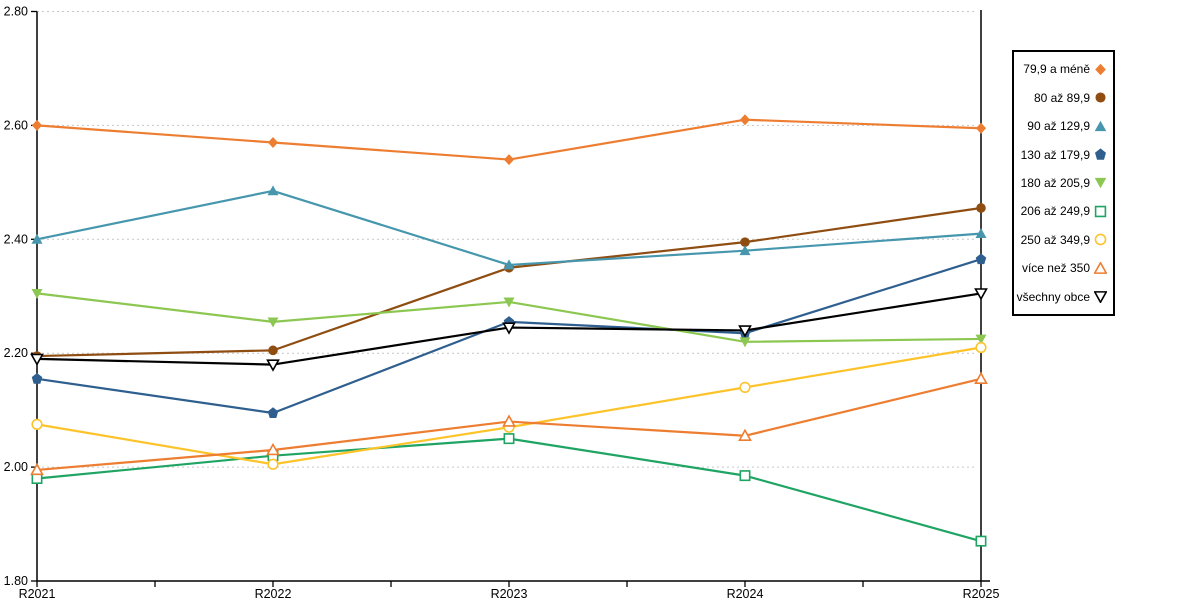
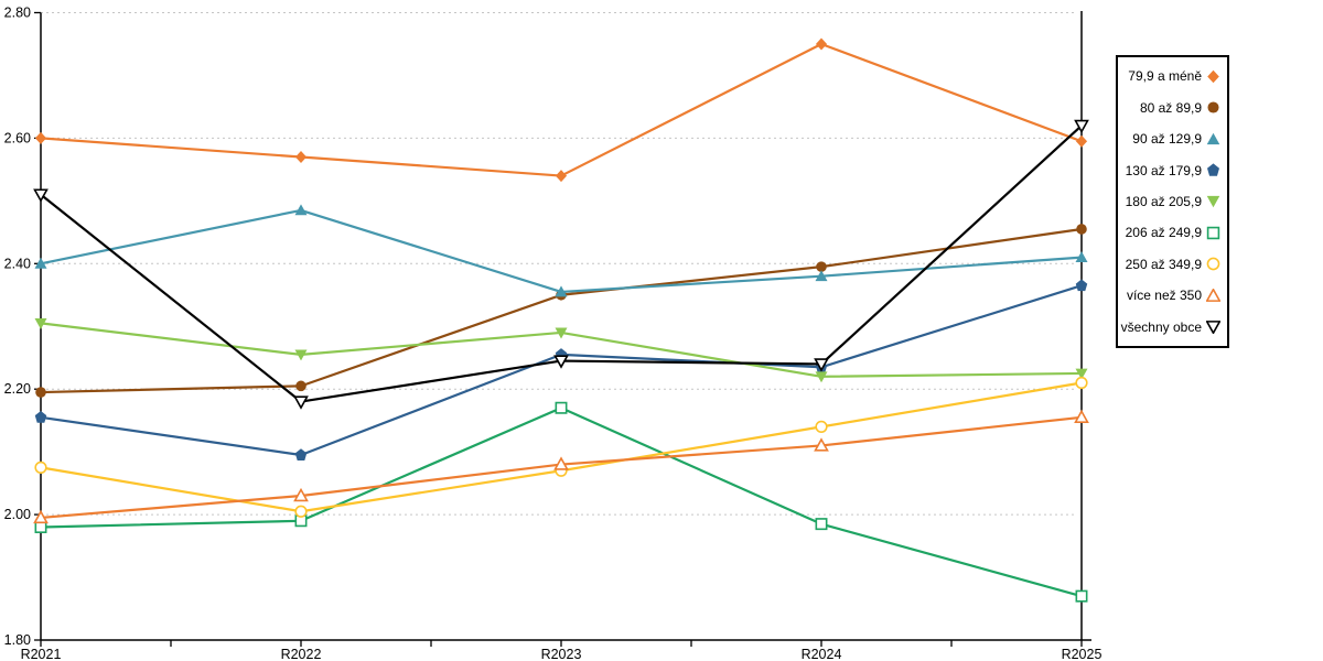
všechny obce/R2021: 2.19 -> 2.51
206 až 249,9/R2022: 2.02 -> 1.99
206 až 249,9/R2023: 2.05 -> 2.17
79,9 a méně/R2024: 2.61 -> 2.75
více než 350/R2024: 2.06 -> 2.11
všechny obce/R2025: 2.31 -> 2.62
